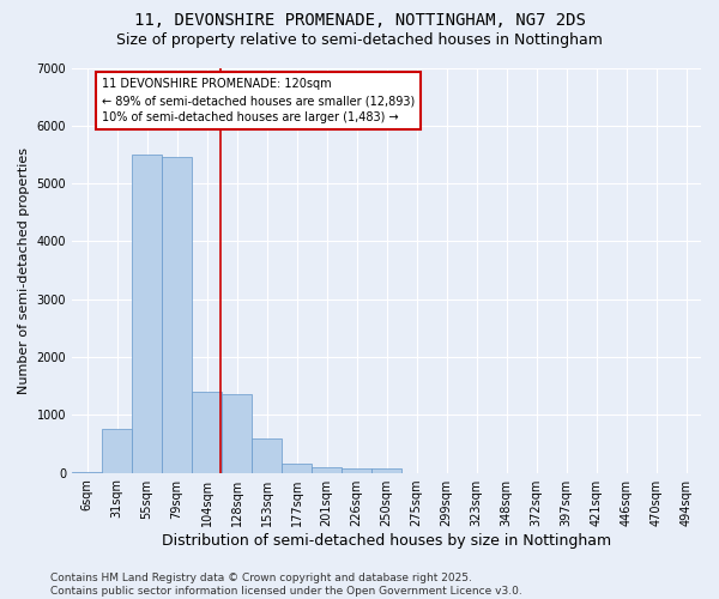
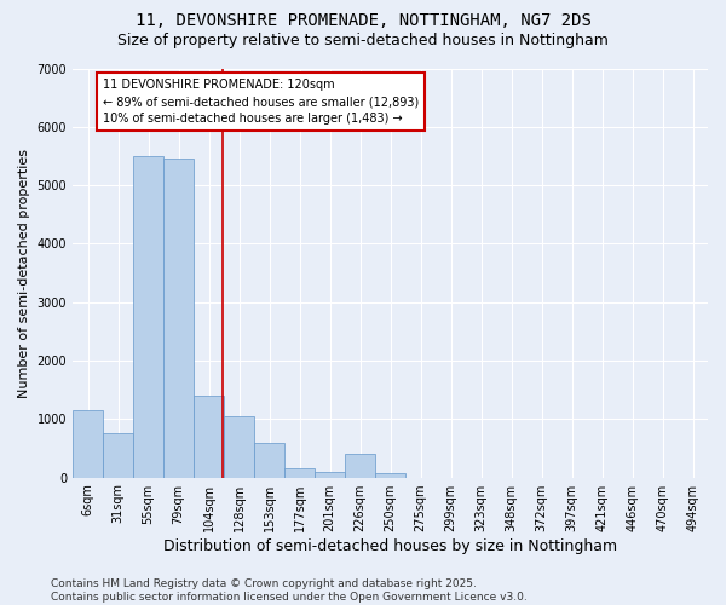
6sqm: 0 -> 1150
128sqm: 1350 -> 1050
226sqm: 80 -> 400
